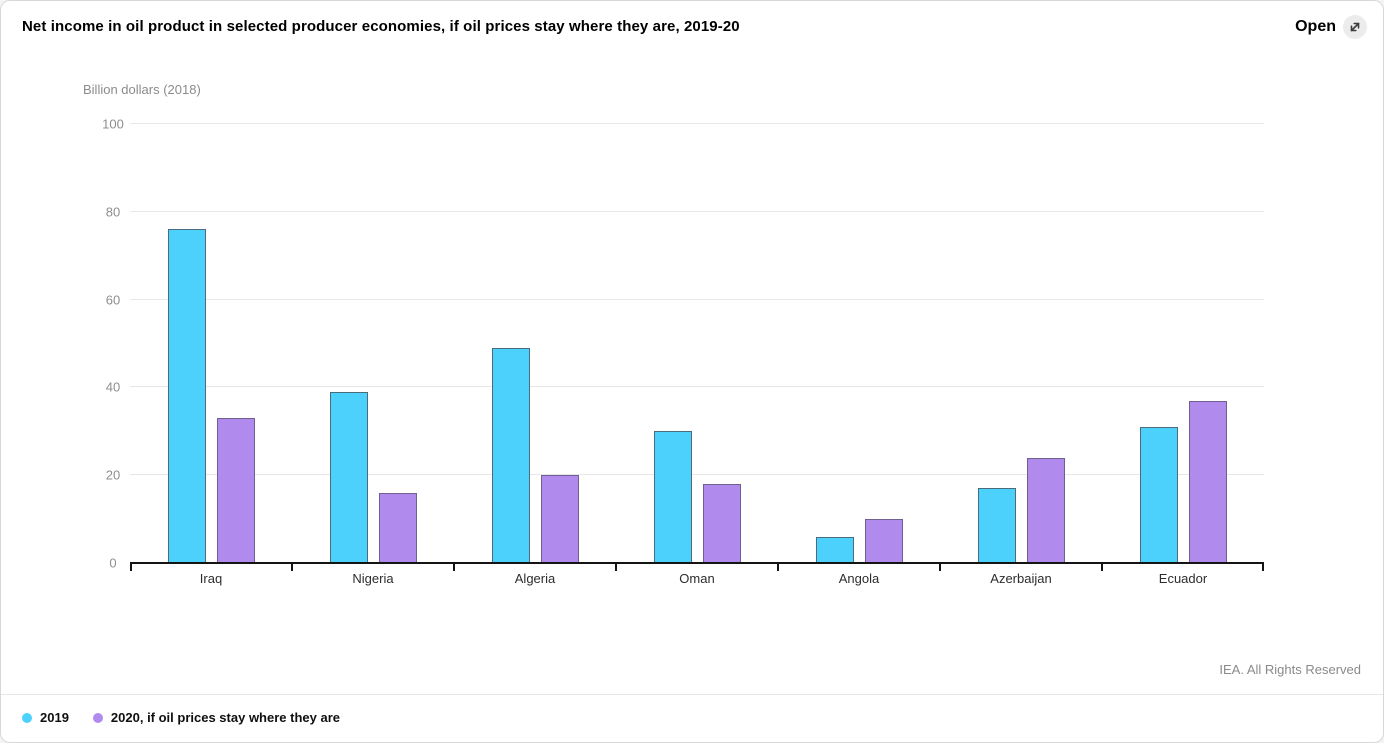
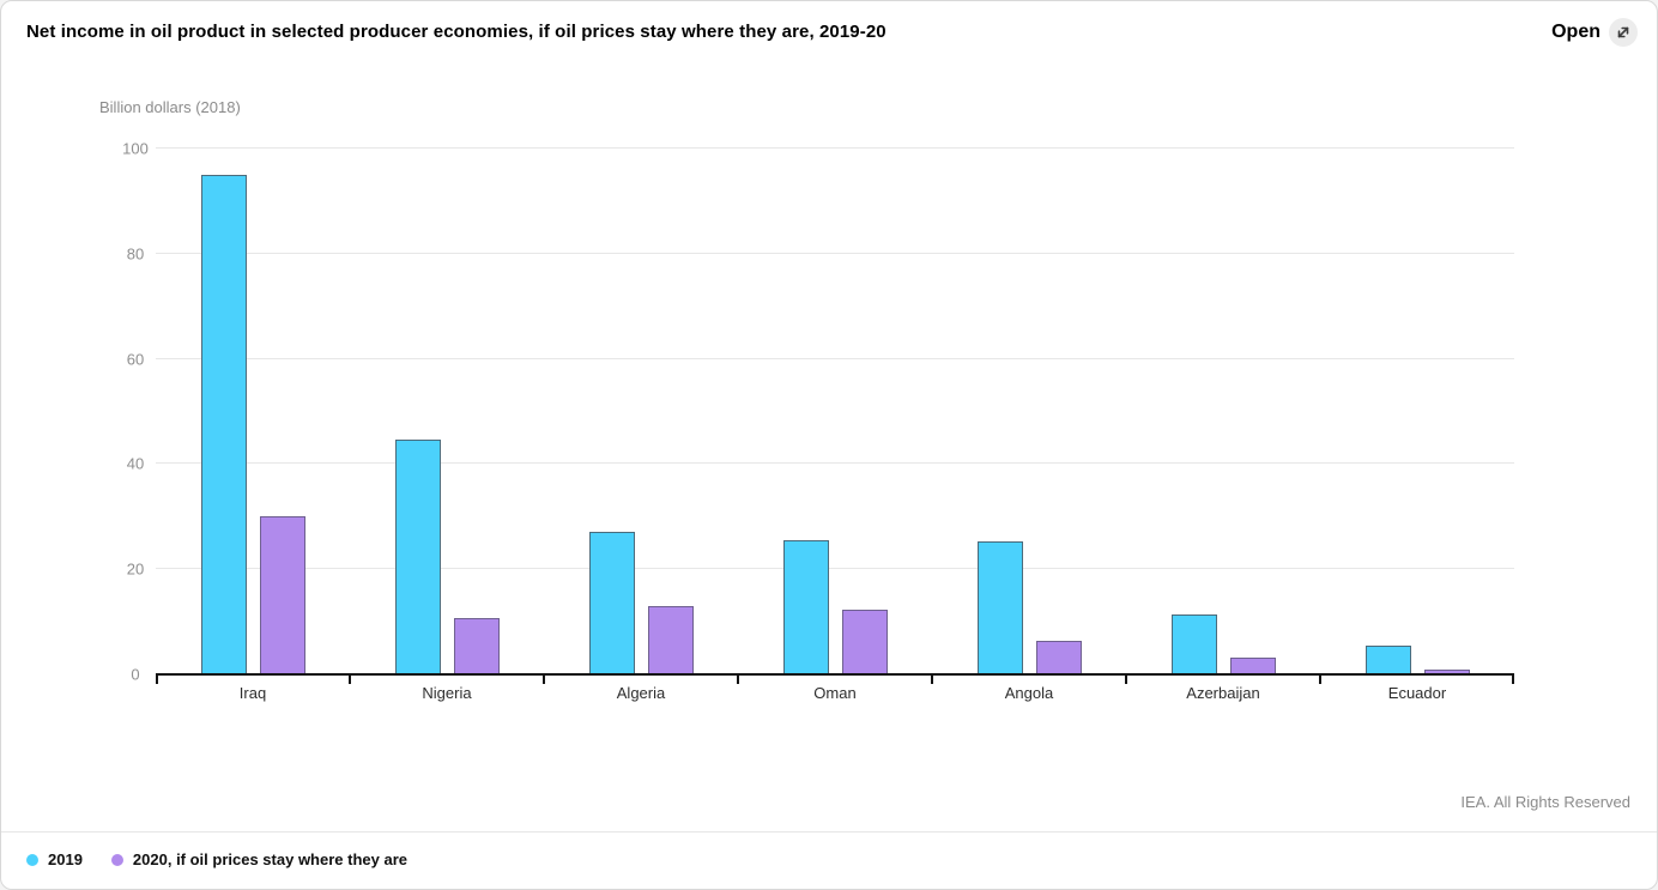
2019/Iraq: 76 -> 95
2020, if oil prices stay where they are/Iraq: 33 -> 30
2019/Nigeria: 39 -> 45
2020, if oil prices stay where they are/Nigeria: 16 -> 11
2019/Algeria: 49 -> 27
2020, if oil prices stay where they are/Algeria: 20 -> 13
2019/Oman: 30 -> 26
2020, if oil prices stay where they are/Oman: 18 -> 12
2019/Angola: 6 -> 25
2020, if oil prices stay where they are/Angola: 10 -> 6
2019/Azerbaijan: 17 -> 12
2020, if oil prices stay where they are/Azerbaijan: 24 -> 3
2019/Ecuador: 31 -> 5
2020, if oil prices stay where they are/Ecuador: 37 -> 1
